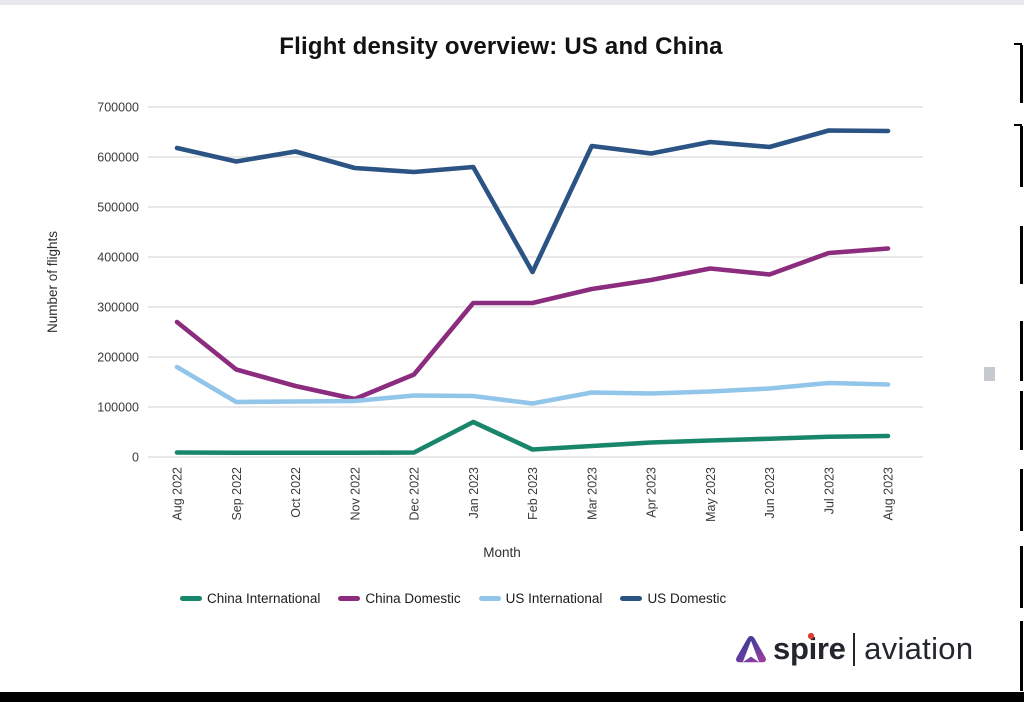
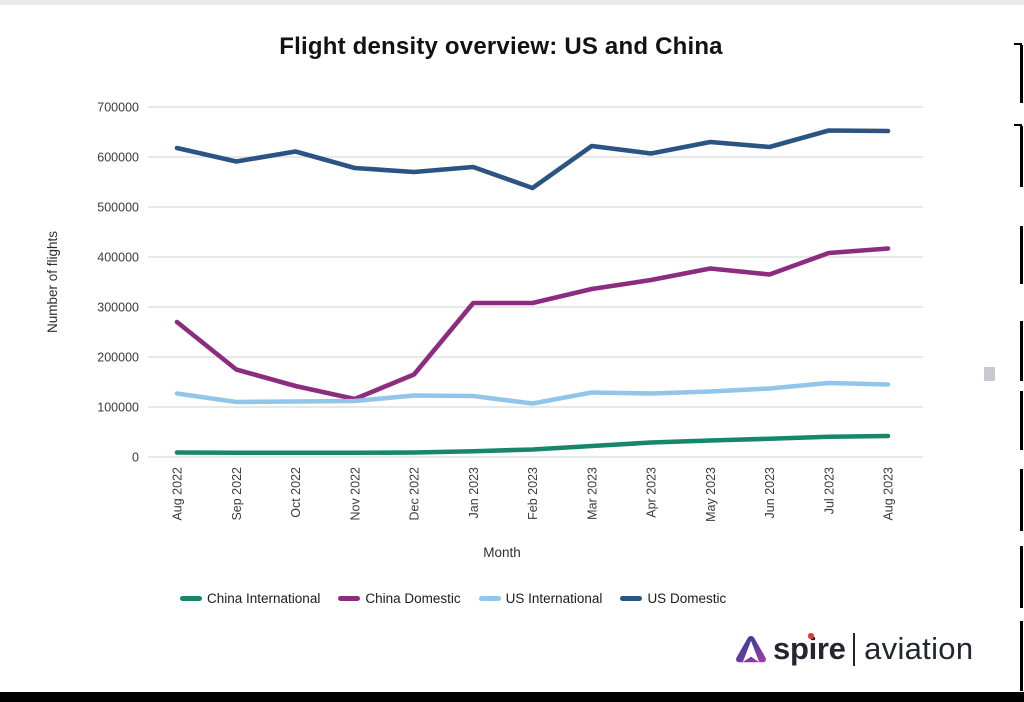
US International/Aug 2022: 180000 -> 130000
China International/Jan 2023: 70000 -> 10000
US Domestic/Feb 2023: 370000 -> 540000
